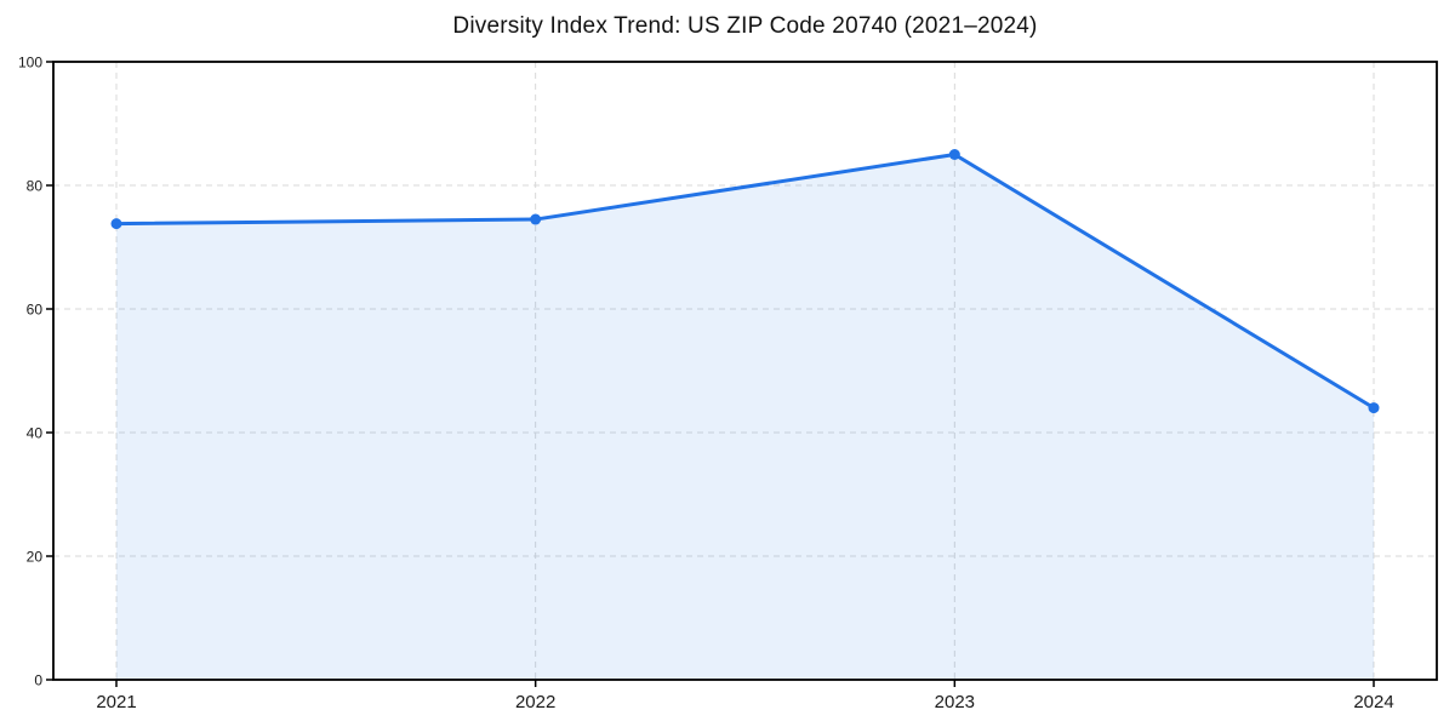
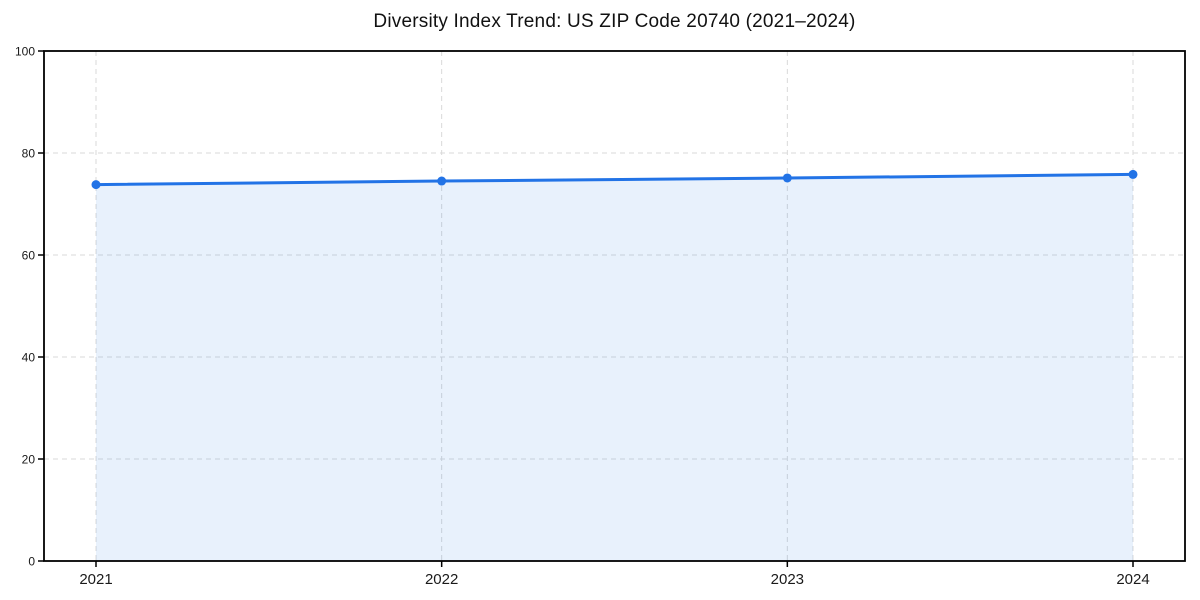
2023: 85 -> 75
2024: 44 -> 76
